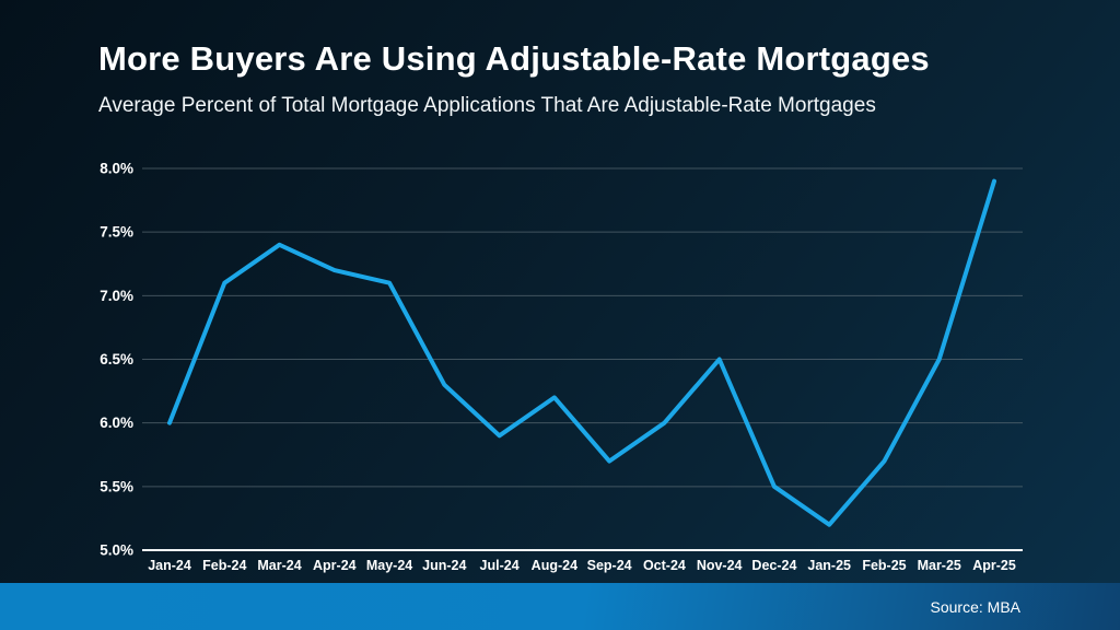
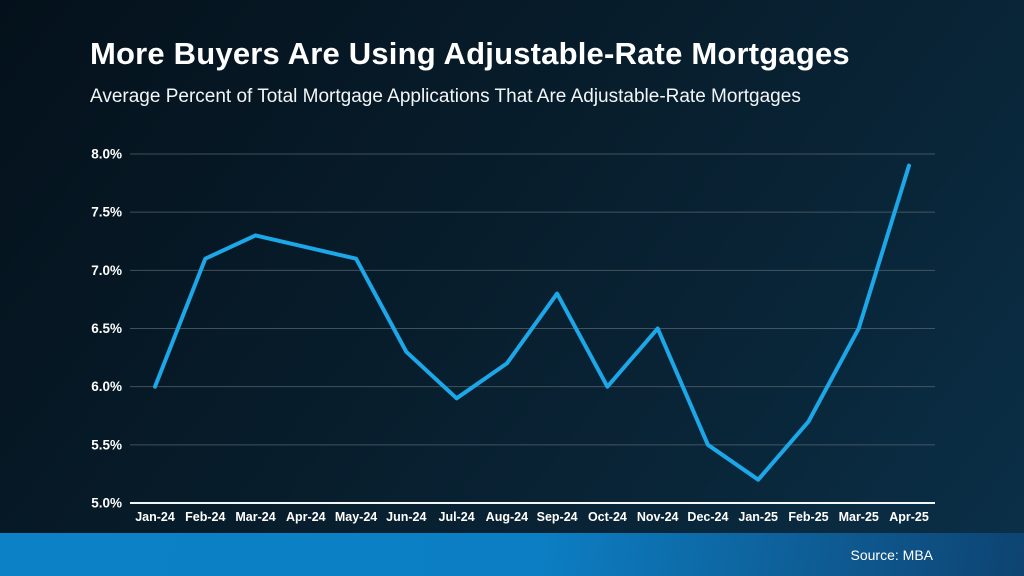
Mar-24: 7.4% -> 7.3%
Sep-24: 5.7% -> 6.8%
